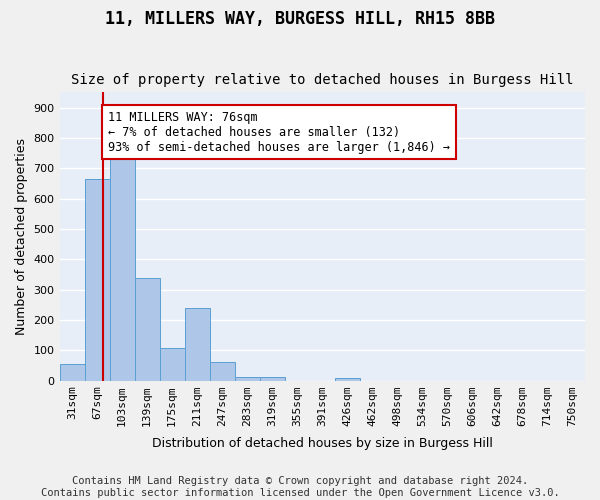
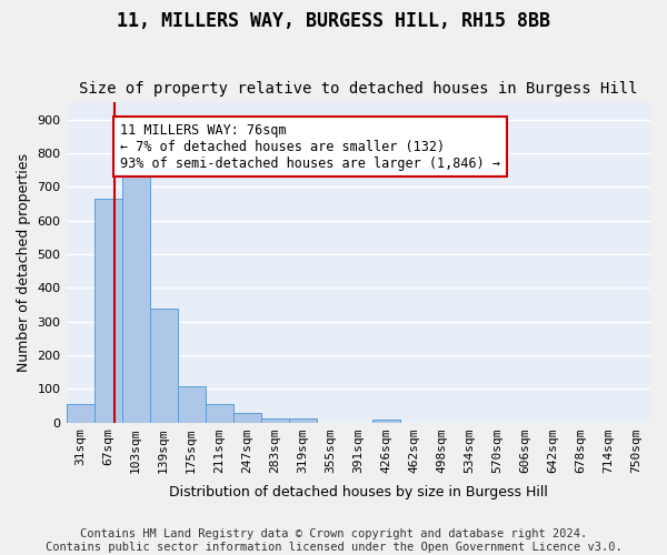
211sqm: 240 -> 55
247sqm: 60 -> 27
